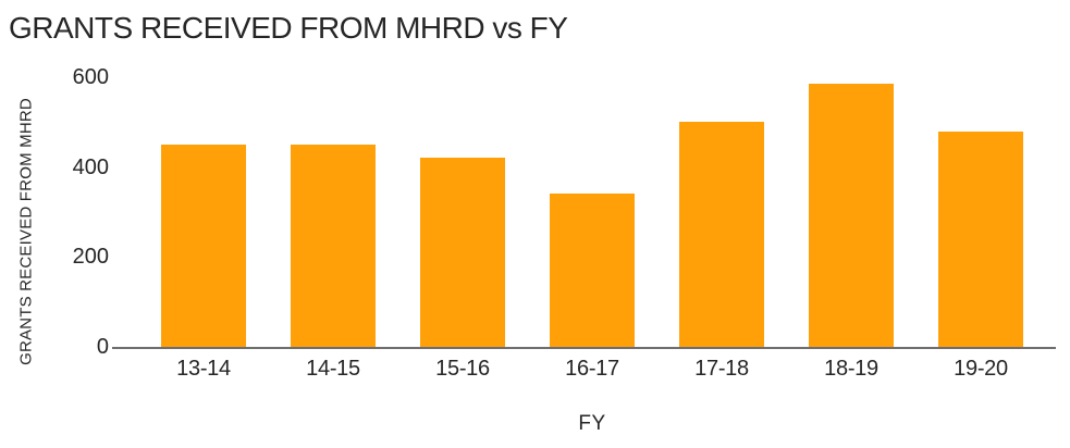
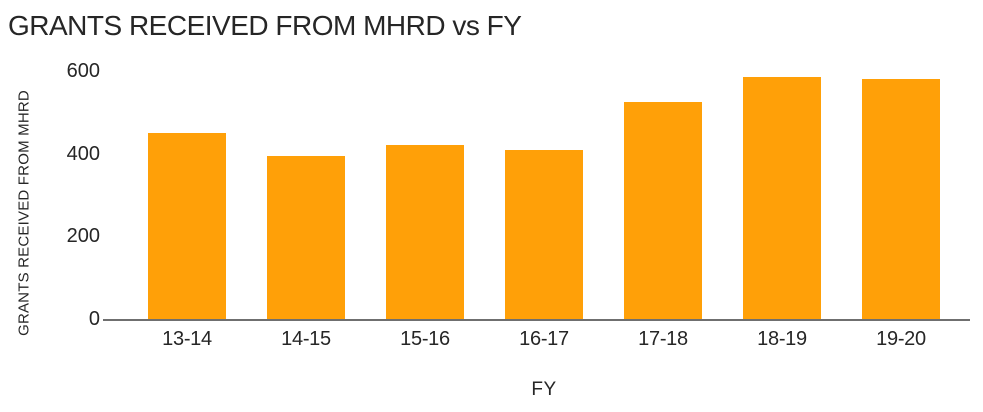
14-15: 450 -> 400
16-17: 340 -> 410
17-18: 500 -> 520
19-20: 480 -> 580
